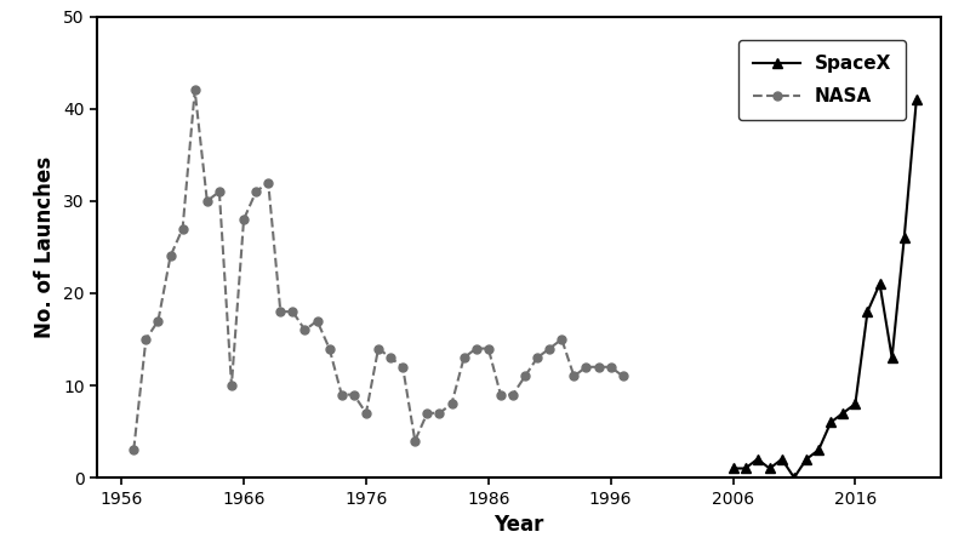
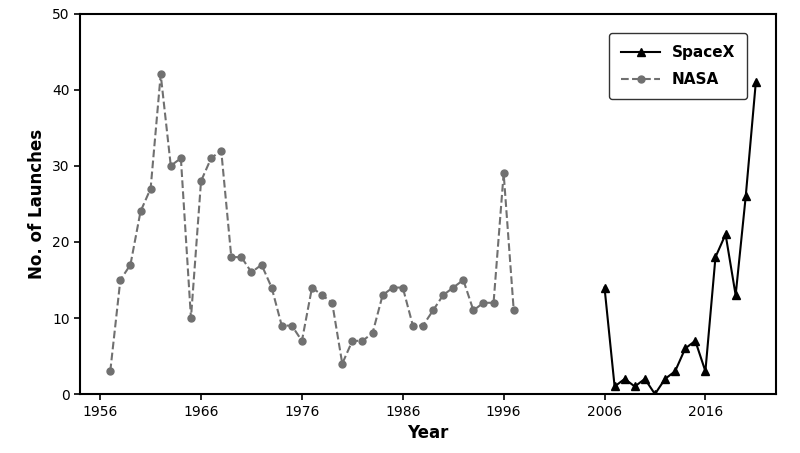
NASA/1996: 12 -> 29
SpaceX/2006: 1 -> 14
SpaceX/2016: 8 -> 3
